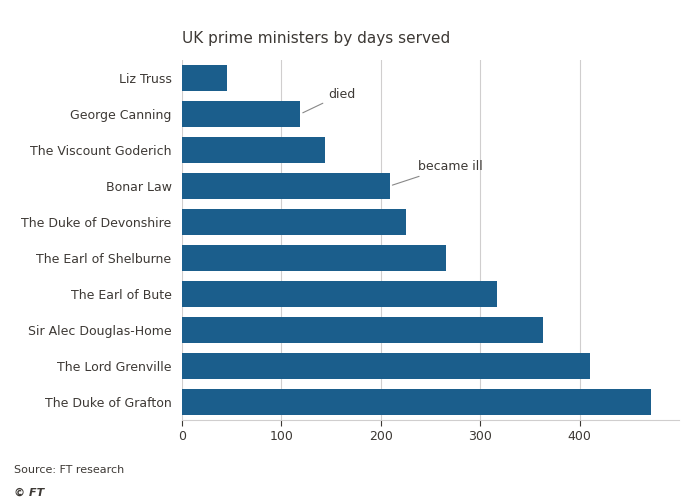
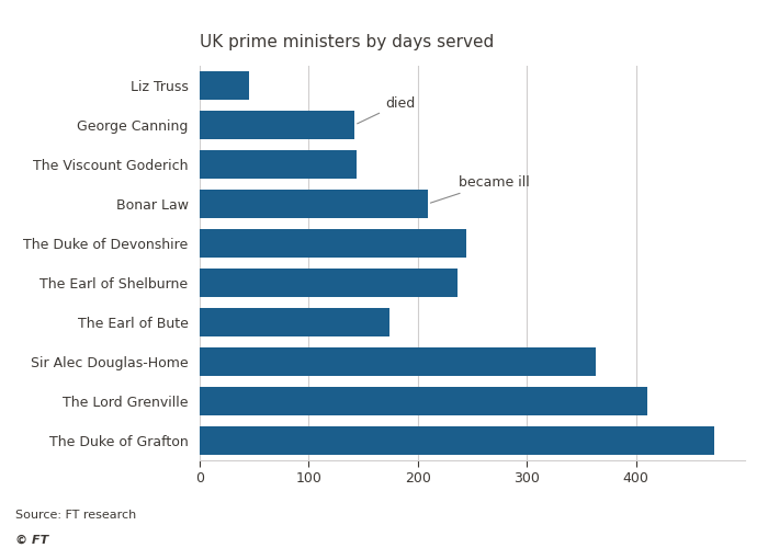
George Canning: 119 -> 142
The Duke of Devonshire: 225 -> 244
The Earl of Shelburne: 266 -> 236
The Earl of Bute: 317 -> 174
